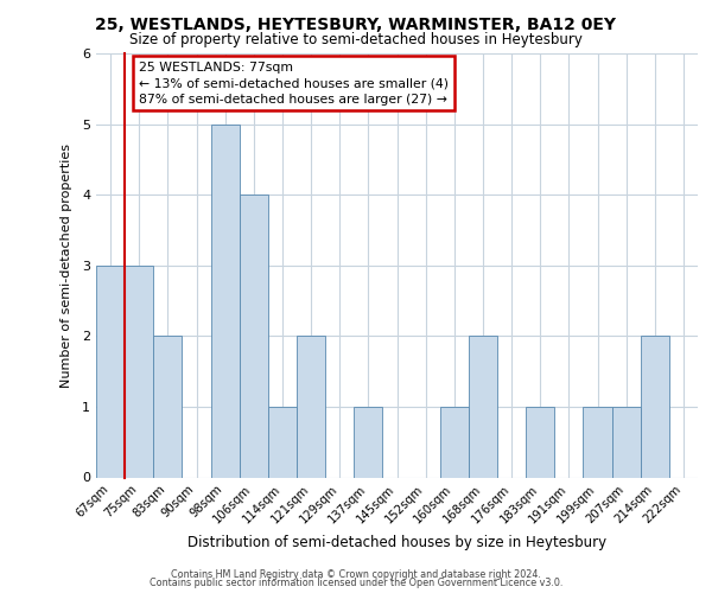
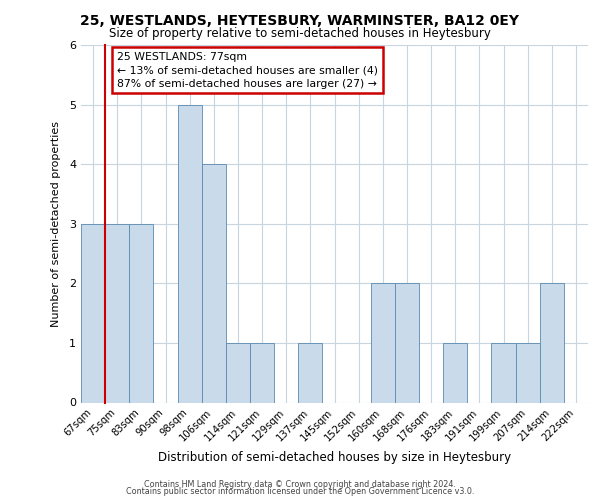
83sqm: 2 -> 3
121sqm: 2 -> 1
160sqm: 1 -> 2
